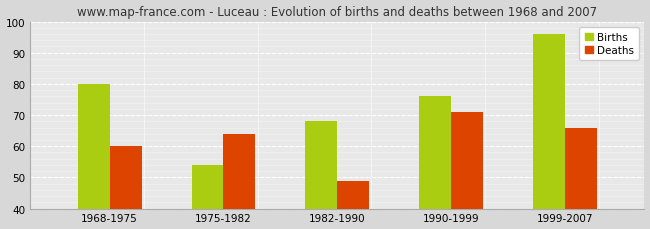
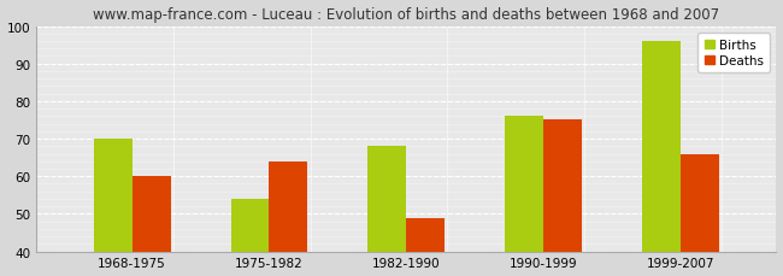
Births/1968-1975: 80 -> 70
Deaths/1990-1999: 71 -> 75
